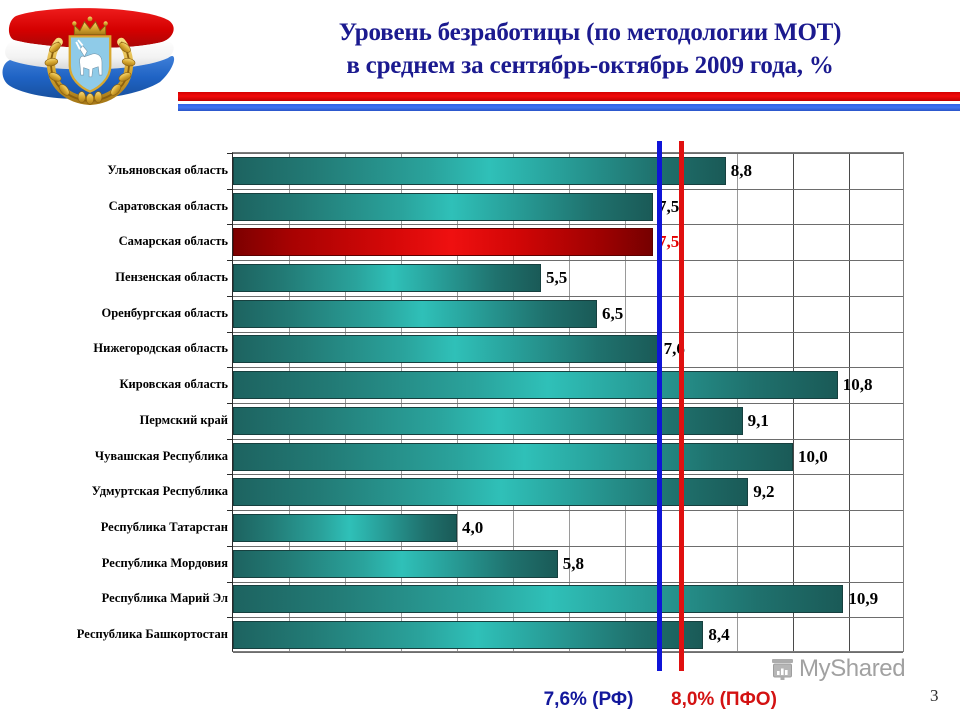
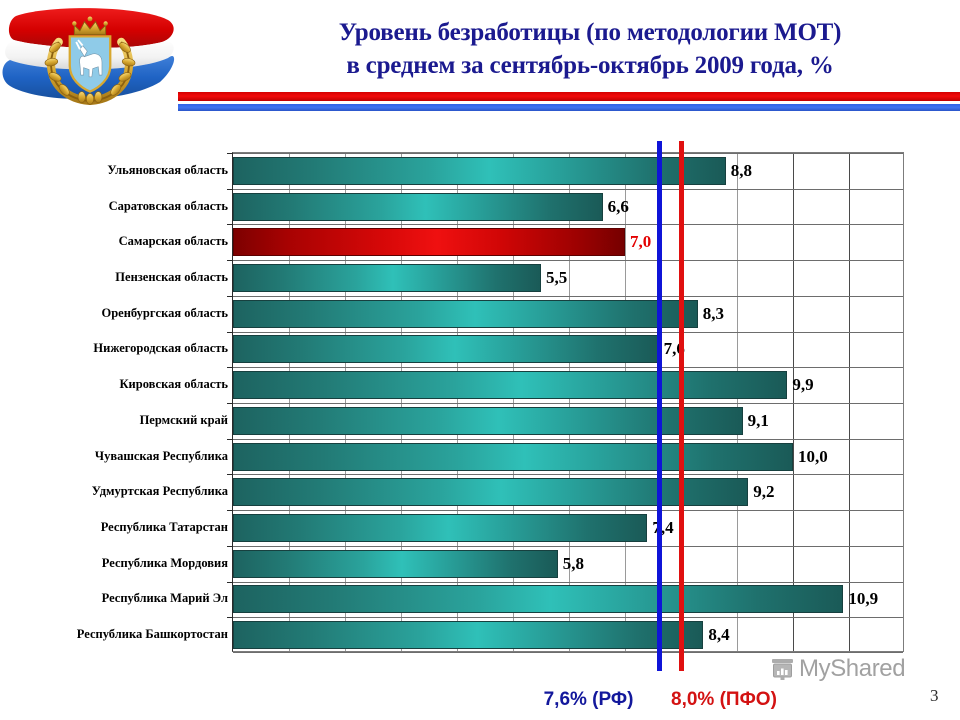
Саратовская область: 7,5 -> 6,6
Самарская область: 7,5 -> 7,0
Оренбургская область: 6,5 -> 8,3
Кировская область: 10,8 -> 9,9
Республика Татарстан: 4,0 -> 7,4
